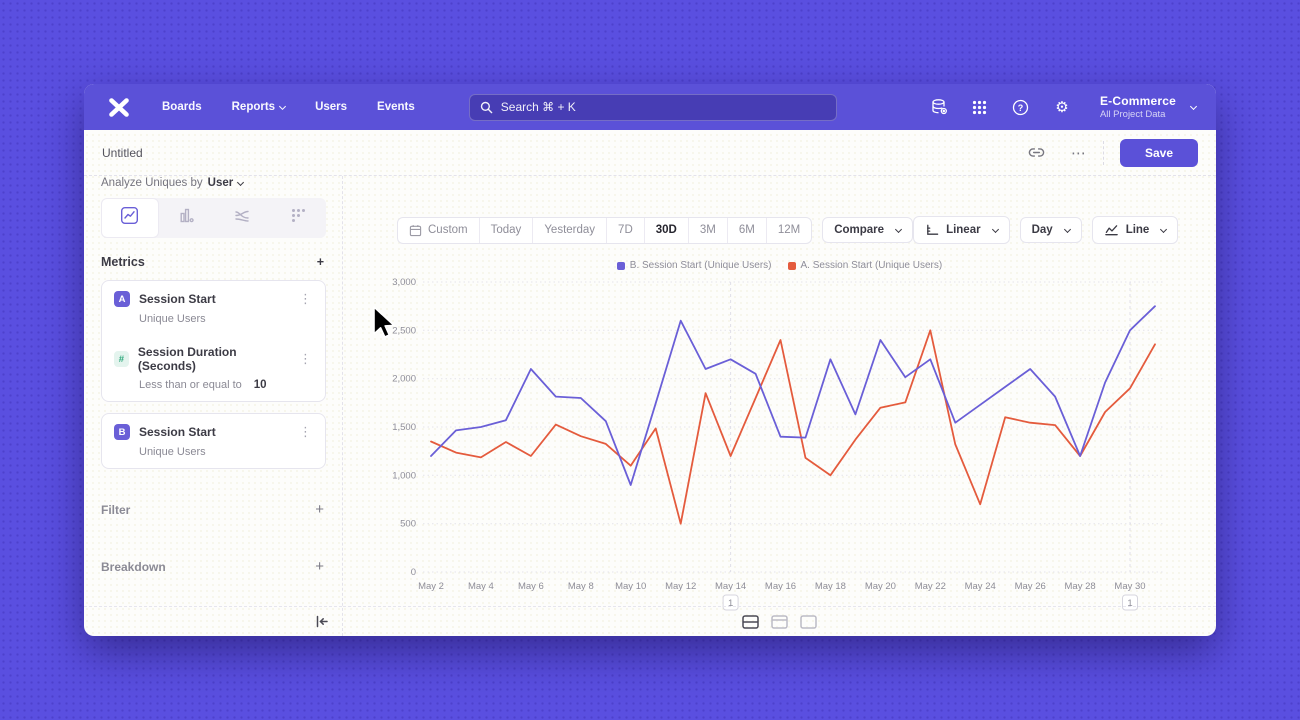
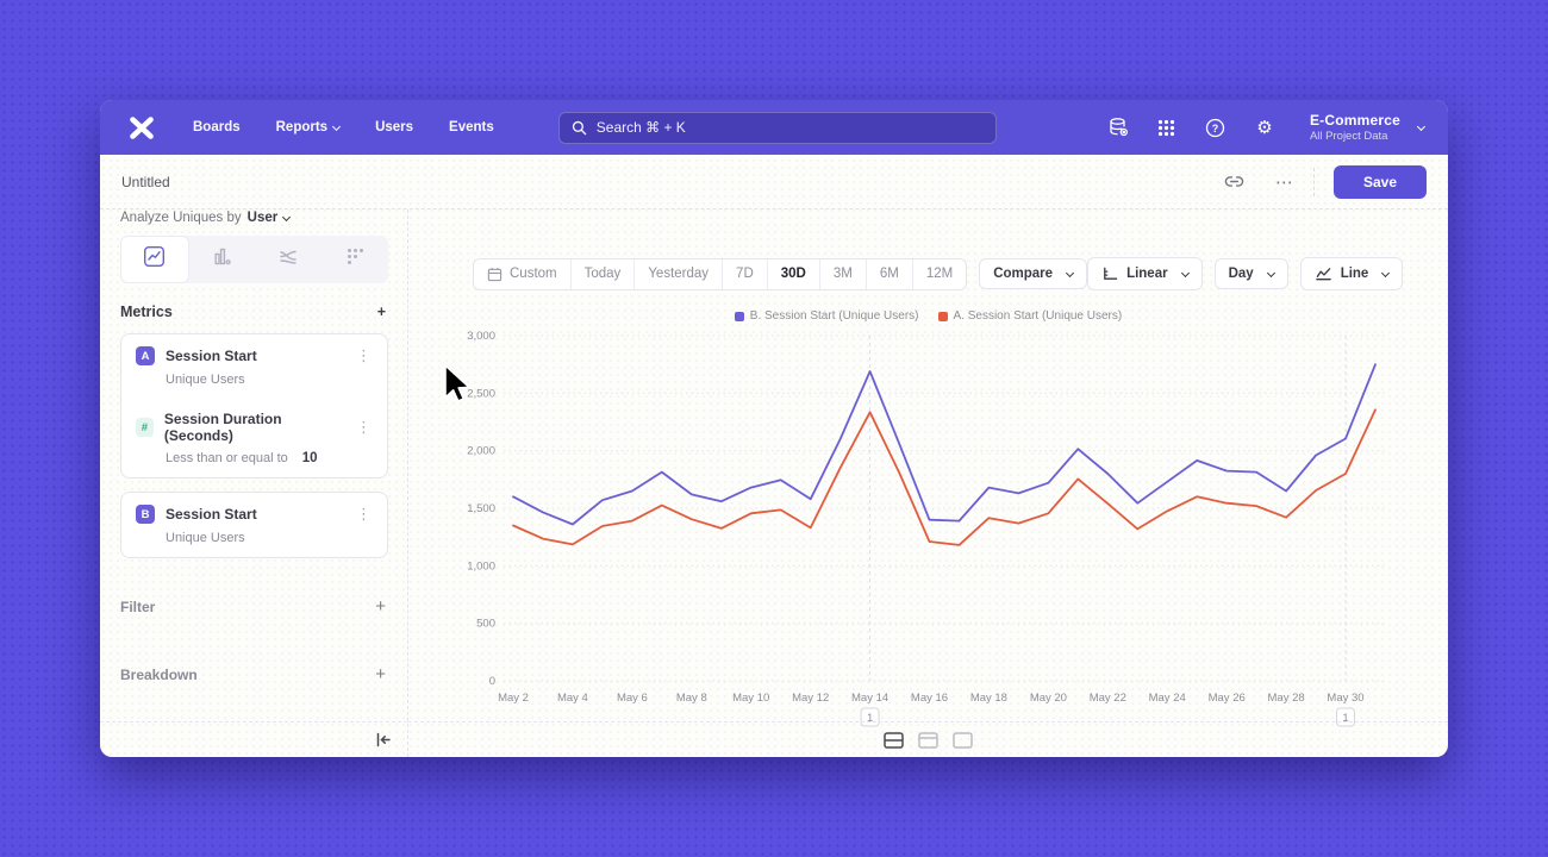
B. Session Start (Unique Users)/May 2: 1200 -> 1600
B. Session Start (Unique Users)/May 4: 1500 -> 1400
B. Session Start (Unique Users)/May 6: 2100 -> 1600
A. Session Start (Unique Users)/May 6: 1200 -> 1400
B. Session Start (Unique Users)/May 8: 1800 -> 1600
B. Session Start (Unique Users)/May 10: 900 -> 1700
A. Session Start (Unique Users)/May 10: 1100 -> 1500
B. Session Start (Unique Users)/May 12: 2600 -> 1600
A. Session Start (Unique Users)/May 12: 500 -> 1300
B. Session Start (Unique Users)/May 14: 2200 -> 2700
A. Session Start (Unique Users)/May 14: 1200 -> 2300
A. Session Start (Unique Users)/May 16: 2400 -> 1200
B. Session Start (Unique Users)/May 18: 2200 -> 1700
A. Session Start (Unique Users)/May 18: 1000 -> 1400
B. Session Start (Unique Users)/May 20: 2400 -> 1700
A. Session Start (Unique Users)/May 20: 1700 -> 1500
B. Session Start (Unique Users)/May 22: 2200 -> 1800
A. Session Start (Unique Users)/May 22: 2500 -> 1500
A. Session Start (Unique Users)/May 24: 700 -> 1500
B. Session Start (Unique Users)/May 26: 2100 -> 1800
B. Session Start (Unique Users)/May 28: 1200 -> 1600
A. Session Start (Unique Users)/May 28: 1200 -> 1400
B. Session Start (Unique Users)/May 30: 2500 -> 2100
A. Session Start (Unique Users)/May 30: 1900 -> 1800
